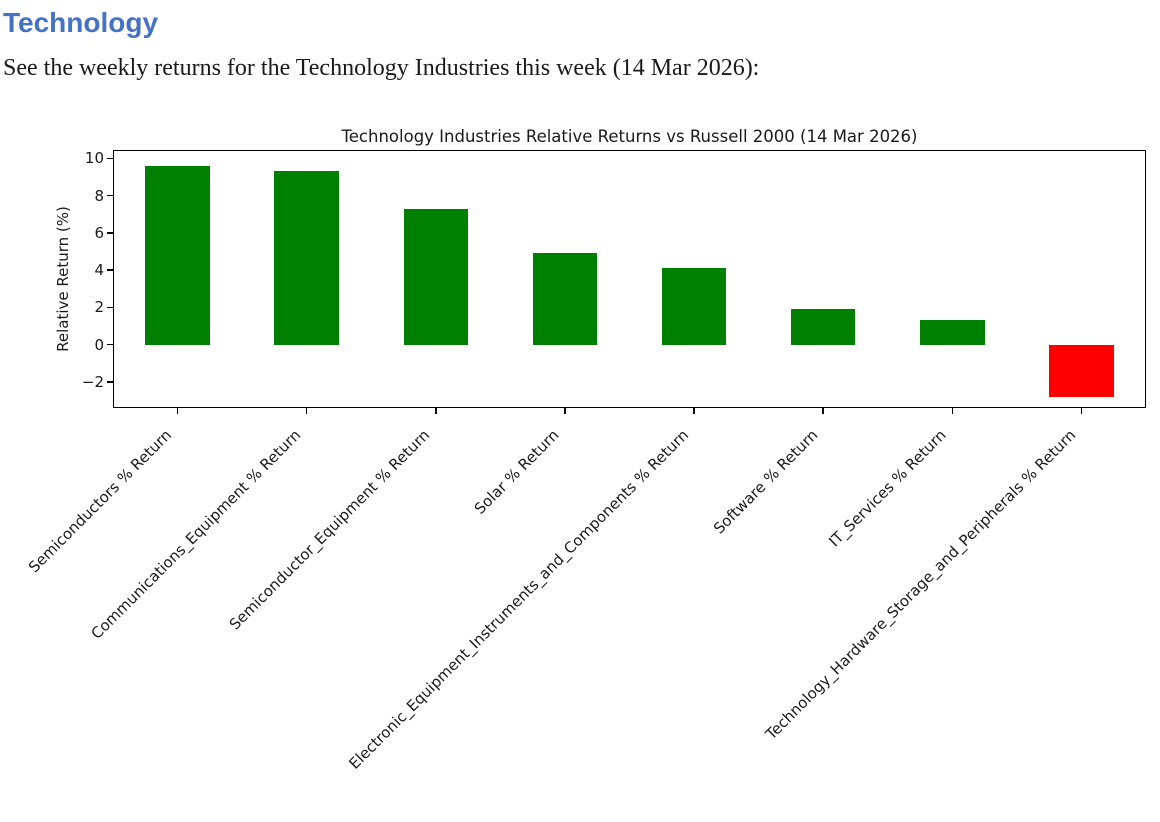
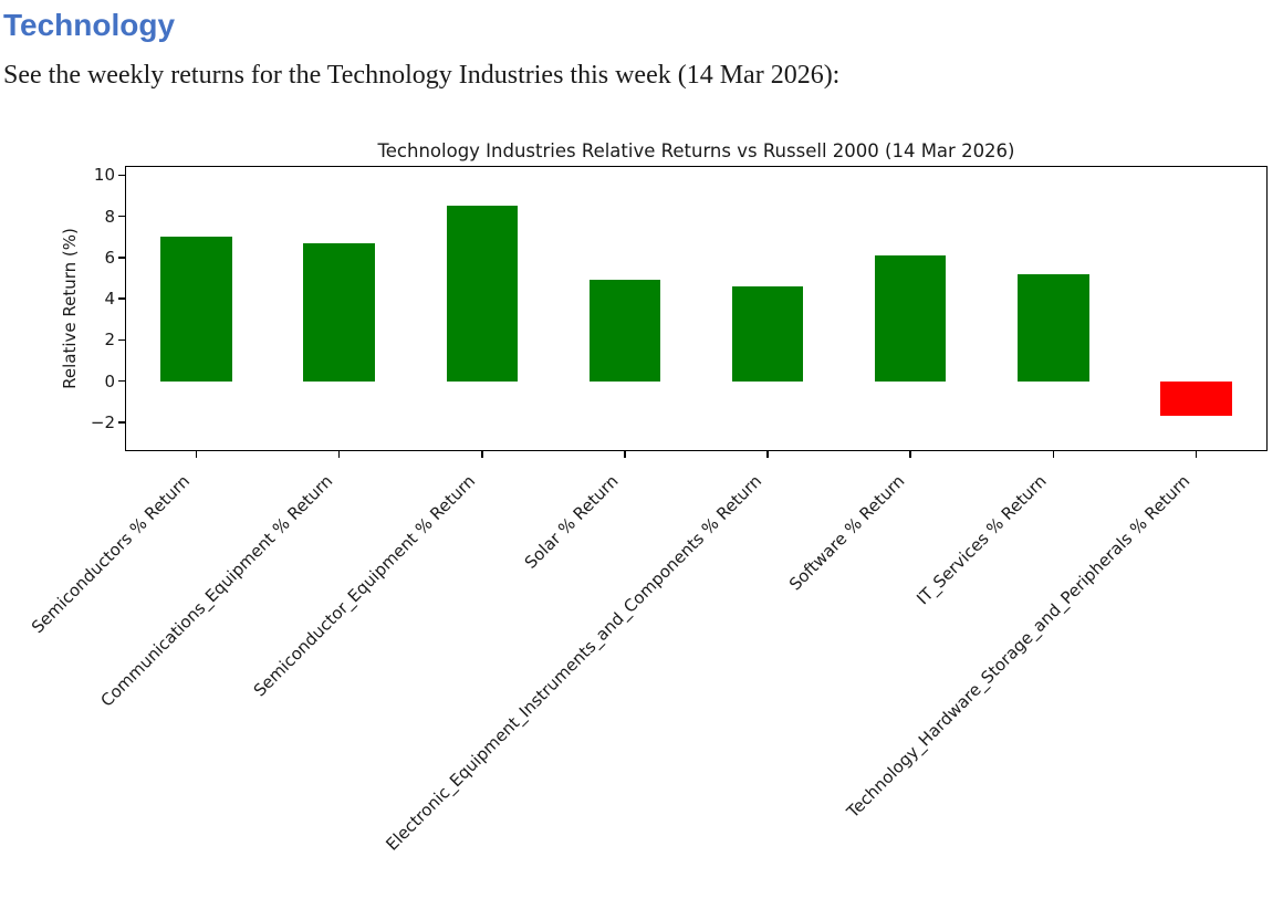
Semiconductors % Return: 9.6 -> 7.0
Communications_Equipment % Return: 9.3 -> 6.7
Semiconductor_Equipment % Return: 7.3 -> 8.5
Electronic_Equipment_Instruments_and_Components % Return: 4.1 -> 4.6
Software % Return: 1.9 -> 6.1
IT_Services % Return: 1.3 -> 5.2
Technology_Hardware_Storage_and_Peripherals % Return: -2.8 -> -1.7
